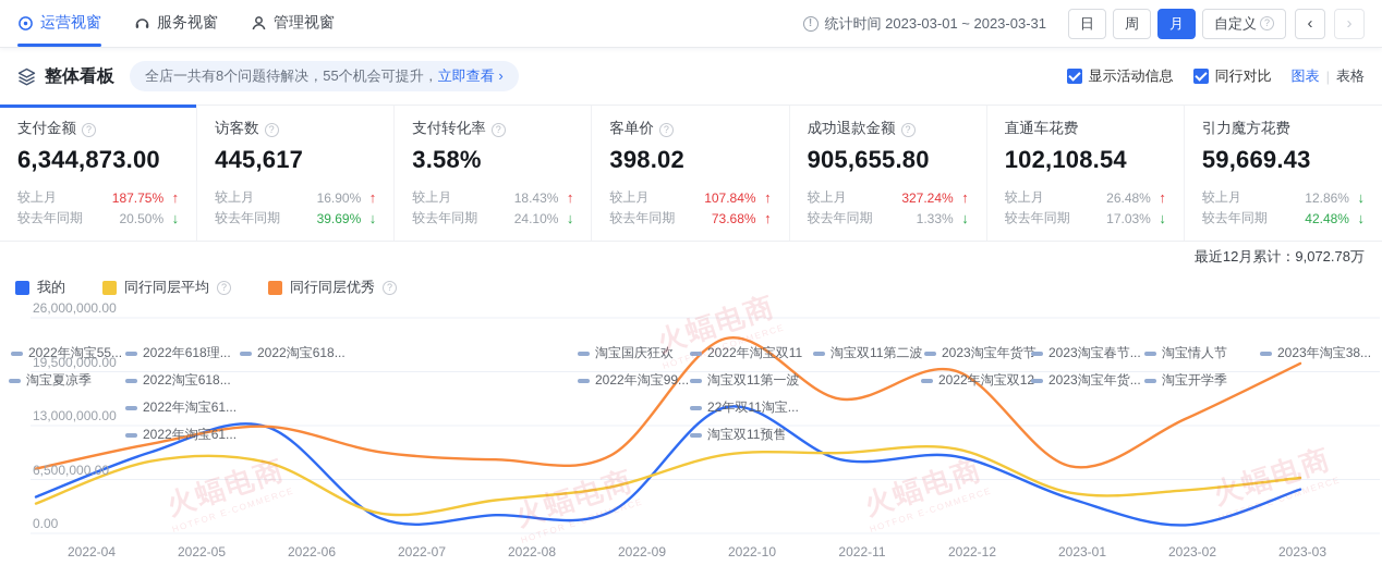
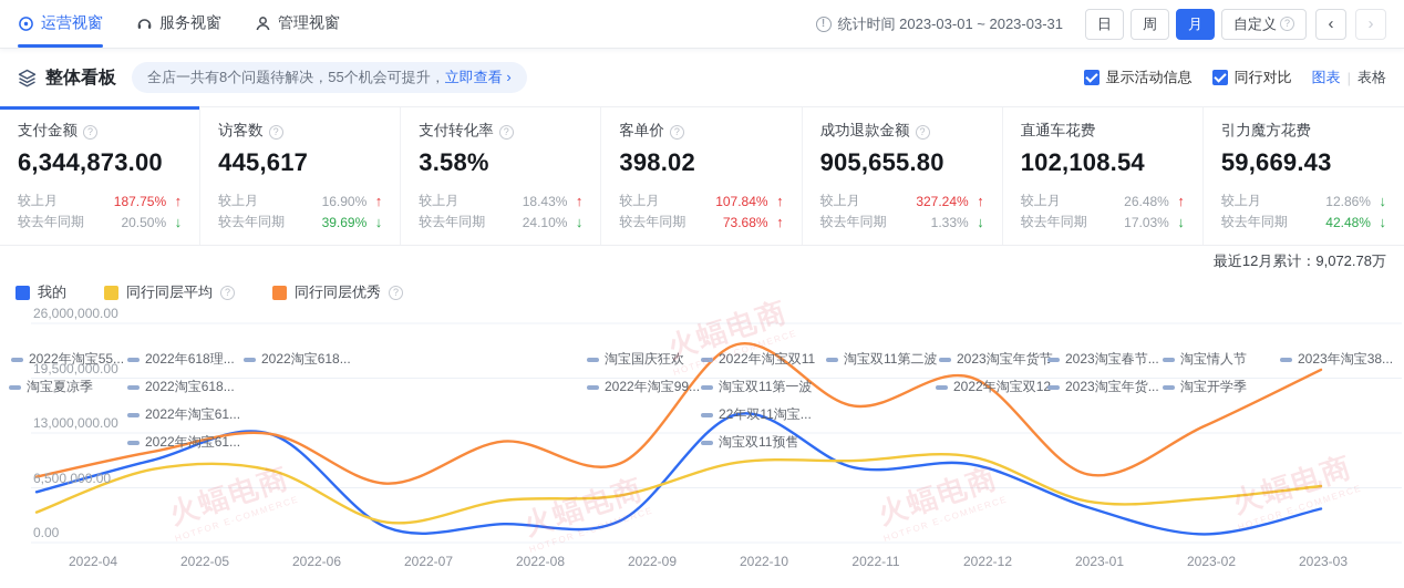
我的/2022-04: 4000000 -> 6000000
同行同层优秀/2022-07: 10000000 -> 7000000
同行同层平均/2022-08: 4000000 -> 5000000
同行同层优秀/2022-08: 9000000 -> 12000000
我的/2023-03: 5000000 -> 4000000
